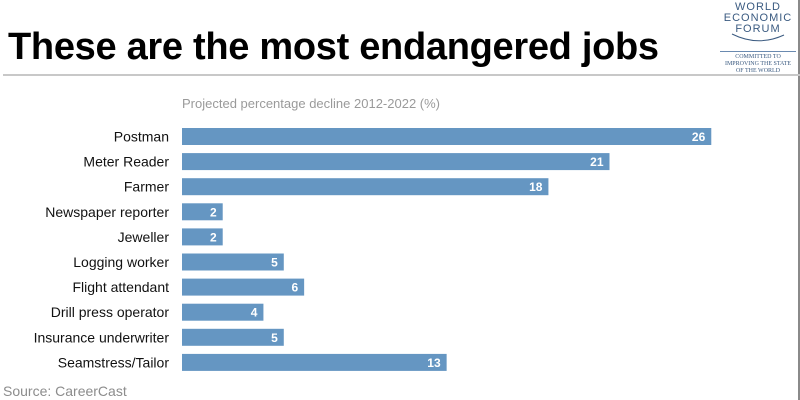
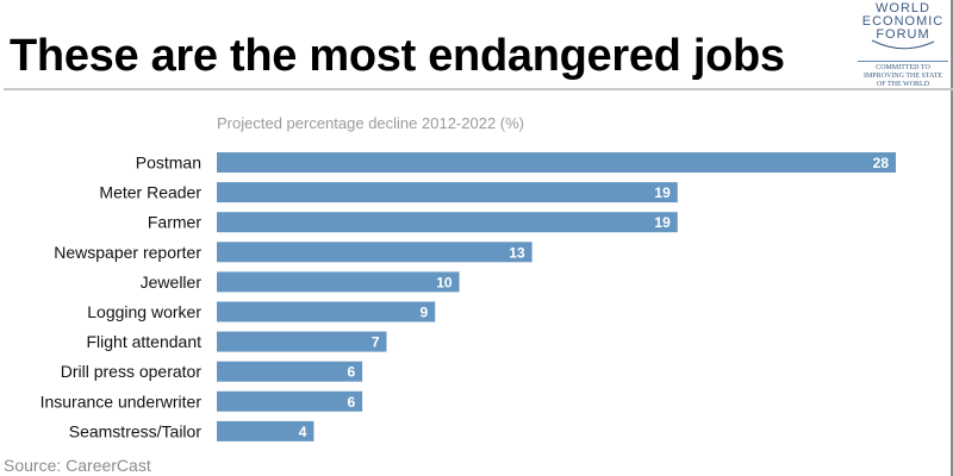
Postman: 26 -> 28
Meter Reader: 21 -> 19
Farmer: 18 -> 19
Newspaper reporter: 2 -> 13
Jeweller: 2 -> 10
Logging worker: 5 -> 9
Flight attendant: 6 -> 7
Drill press operator: 4 -> 6
Insurance underwriter: 5 -> 6
Seamstress/Tailor: 13 -> 4
